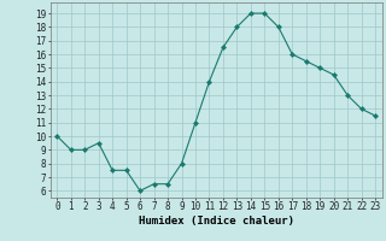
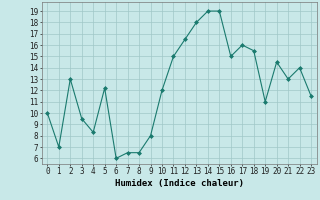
1: 9.0 -> 7.0
2: 9.0 -> 13.0
4: 7.5 -> 8.3
5: 7.5 -> 12.2
10: 11.0 -> 12.0
11: 14.0 -> 15.0
16: 18.0 -> 15.0
19: 15.0 -> 11.0
22: 12.0 -> 14.0
